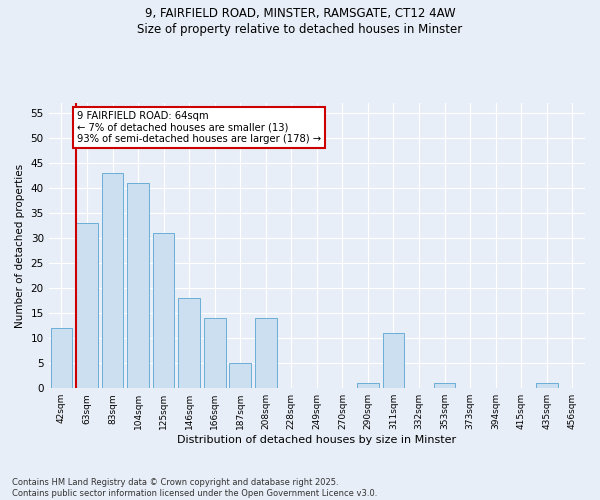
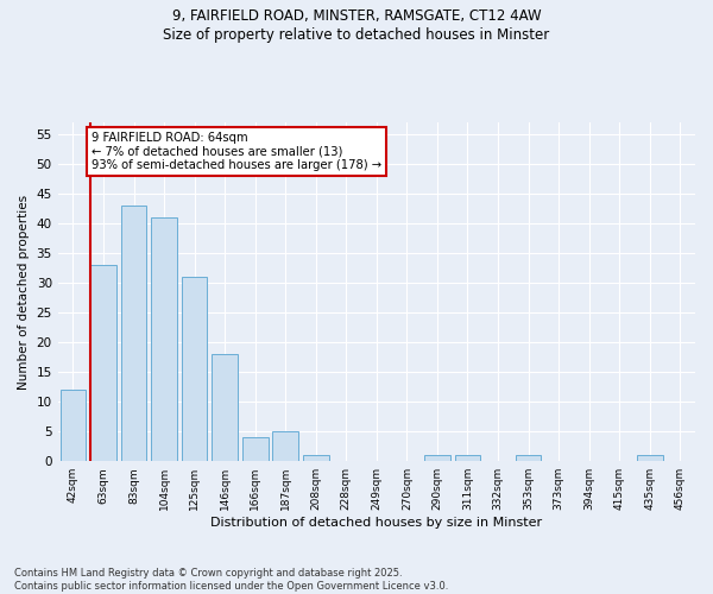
166sqm: 14 -> 4
208sqm: 14 -> 1
311sqm: 11 -> 1
